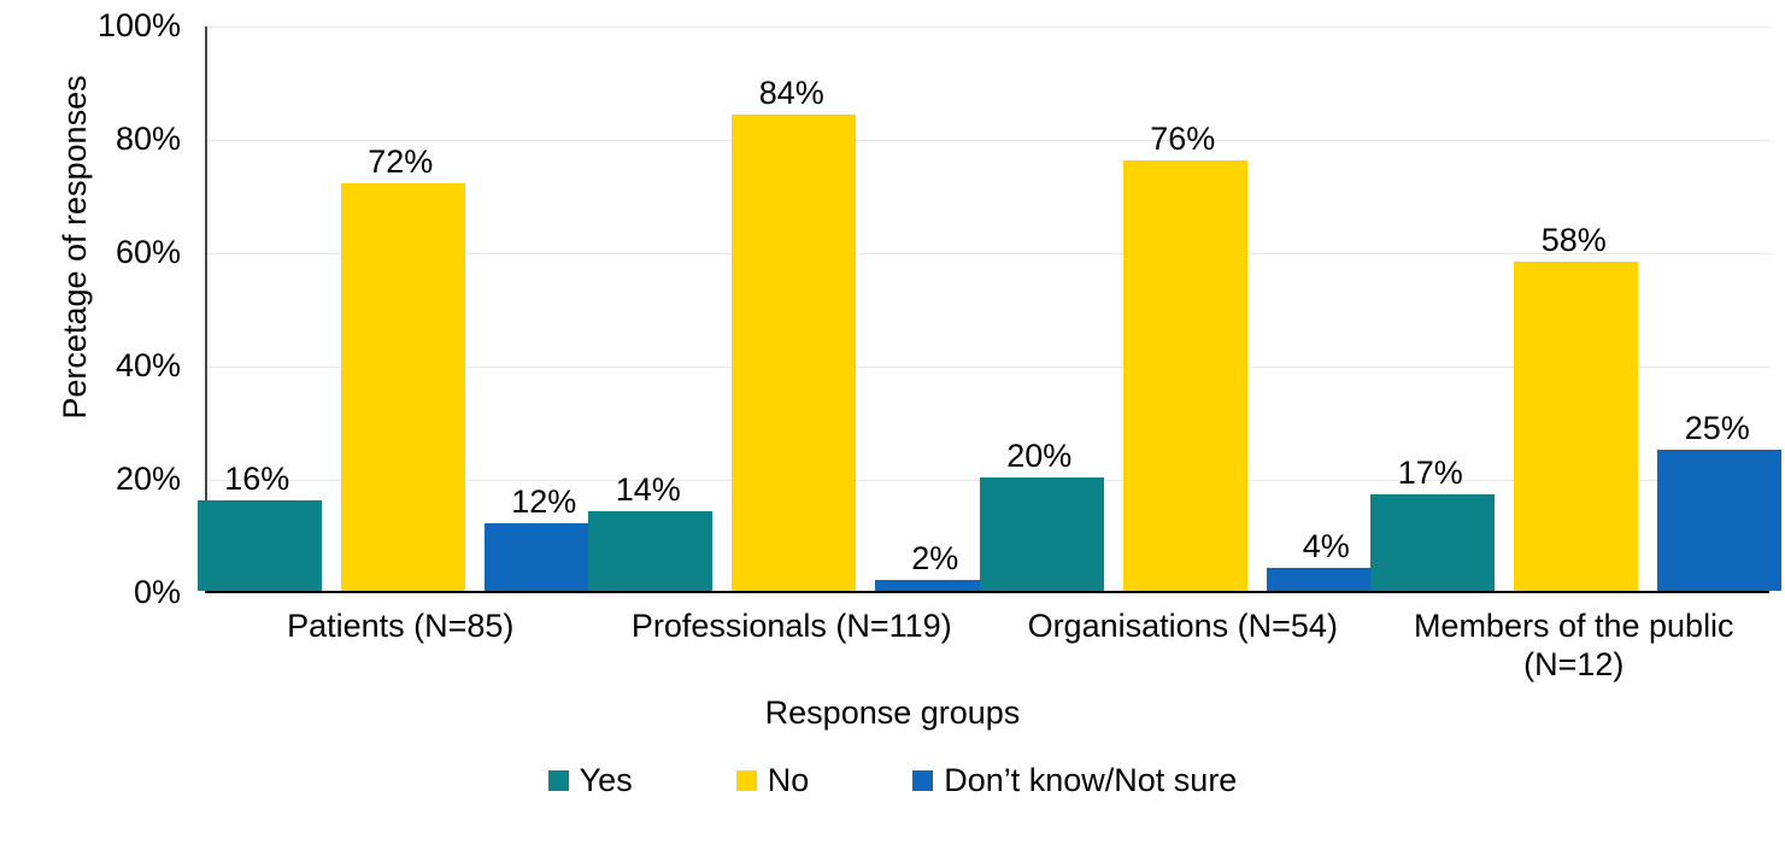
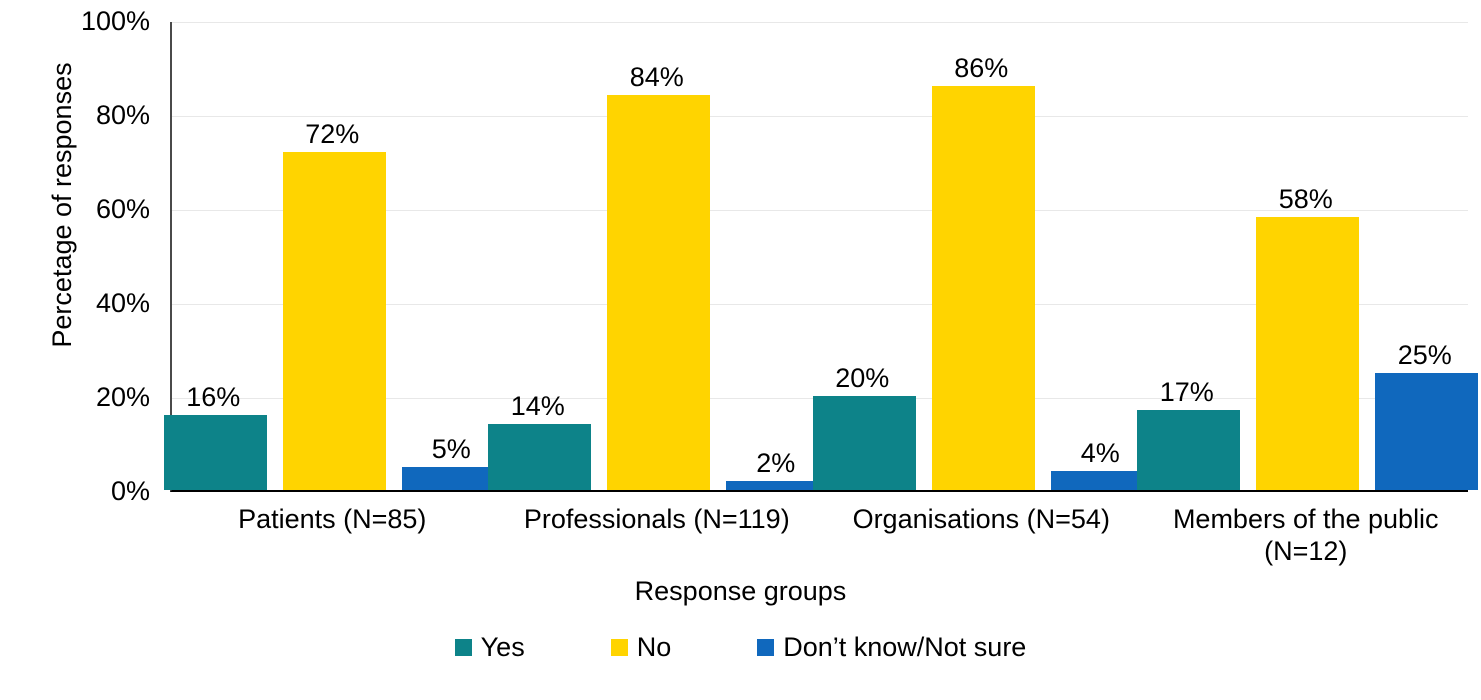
Don’t know/Not sure/Patients (N=85): 12% -> 5%
No/Organisations (N=54): 76% -> 86%
